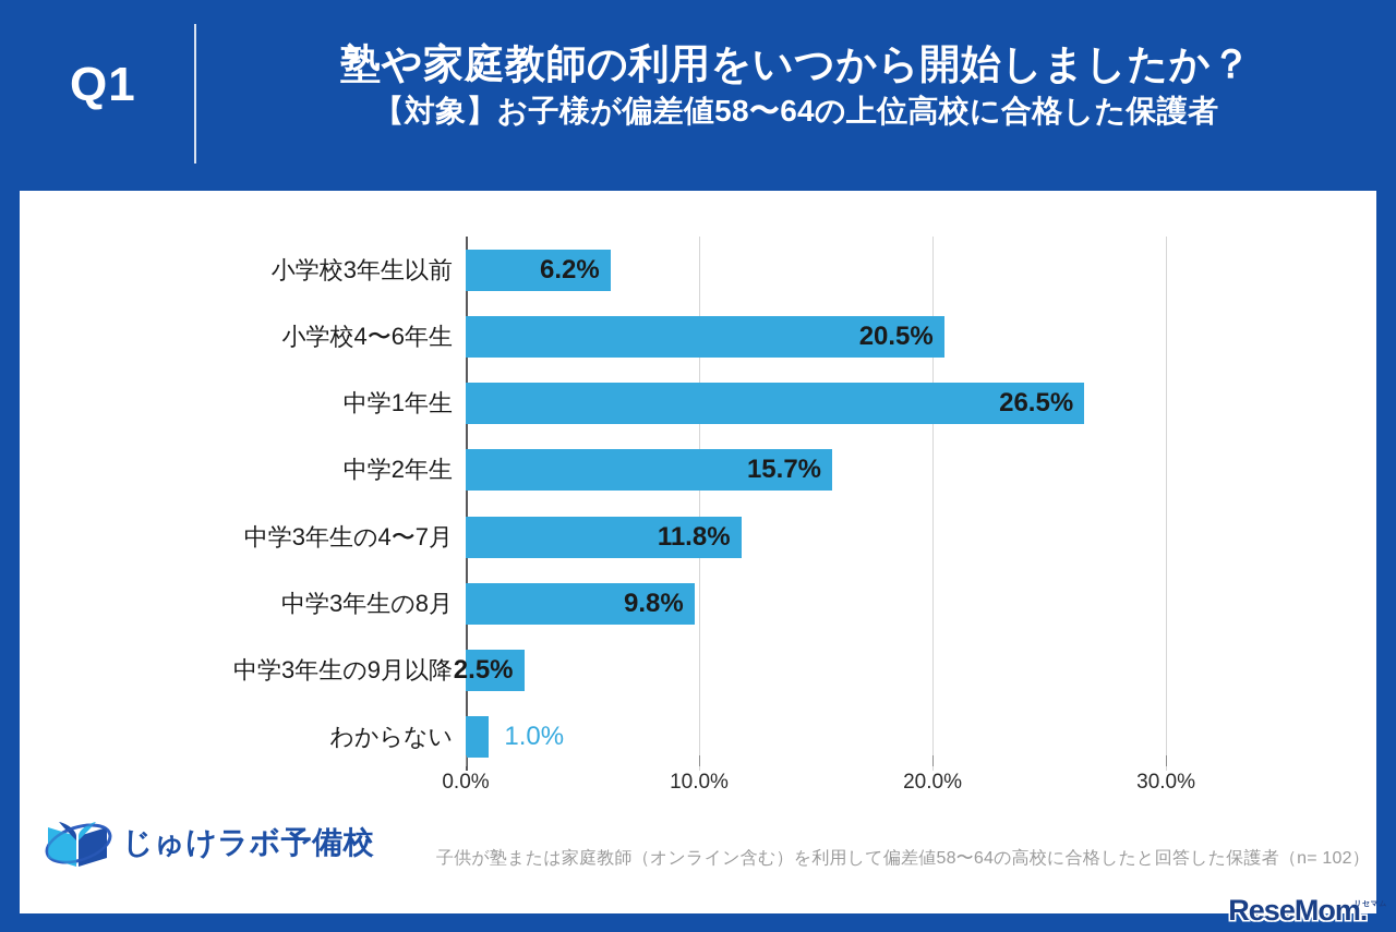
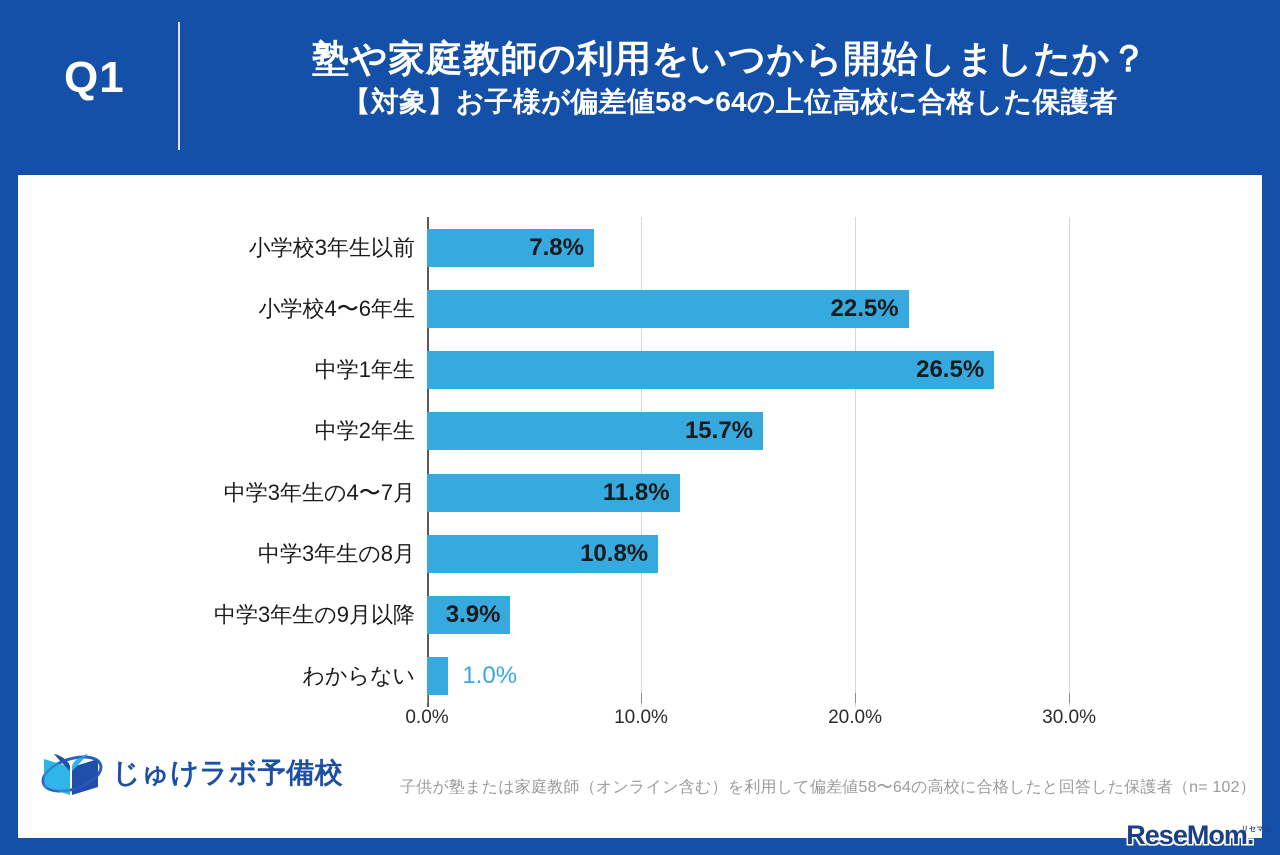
小学校3年生以前: 6.2% -> 7.8%
小学校4〜6年生: 20.5% -> 22.5%
中学3年生の8月: 9.8% -> 10.8%
中学3年生の9月以降: 2.5% -> 3.9%
